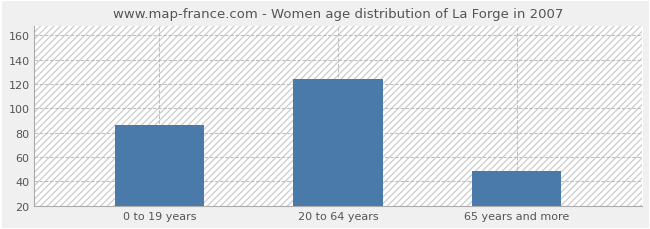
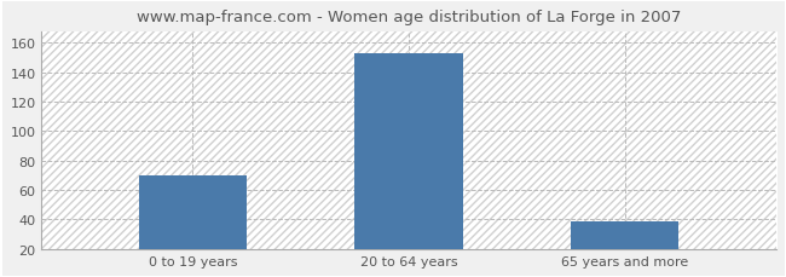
0 to 19 years: 86 -> 70
20 to 64 years: 124 -> 153
65 years and more: 49 -> 39
